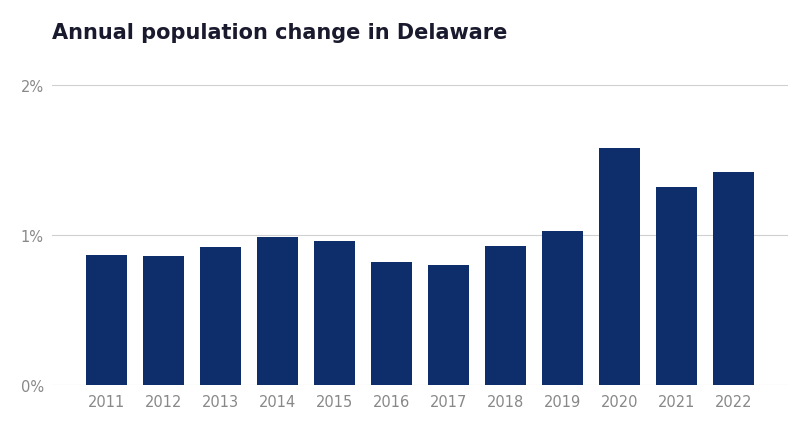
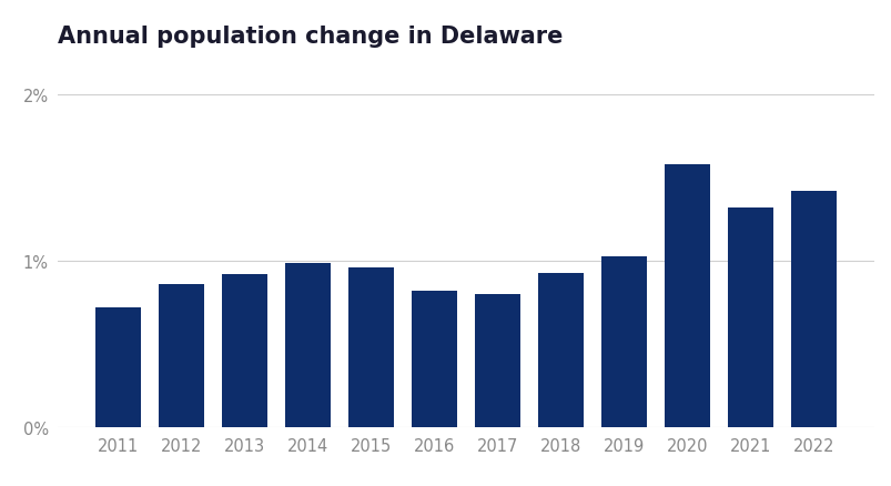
2011: 0.87% -> 0.72%
